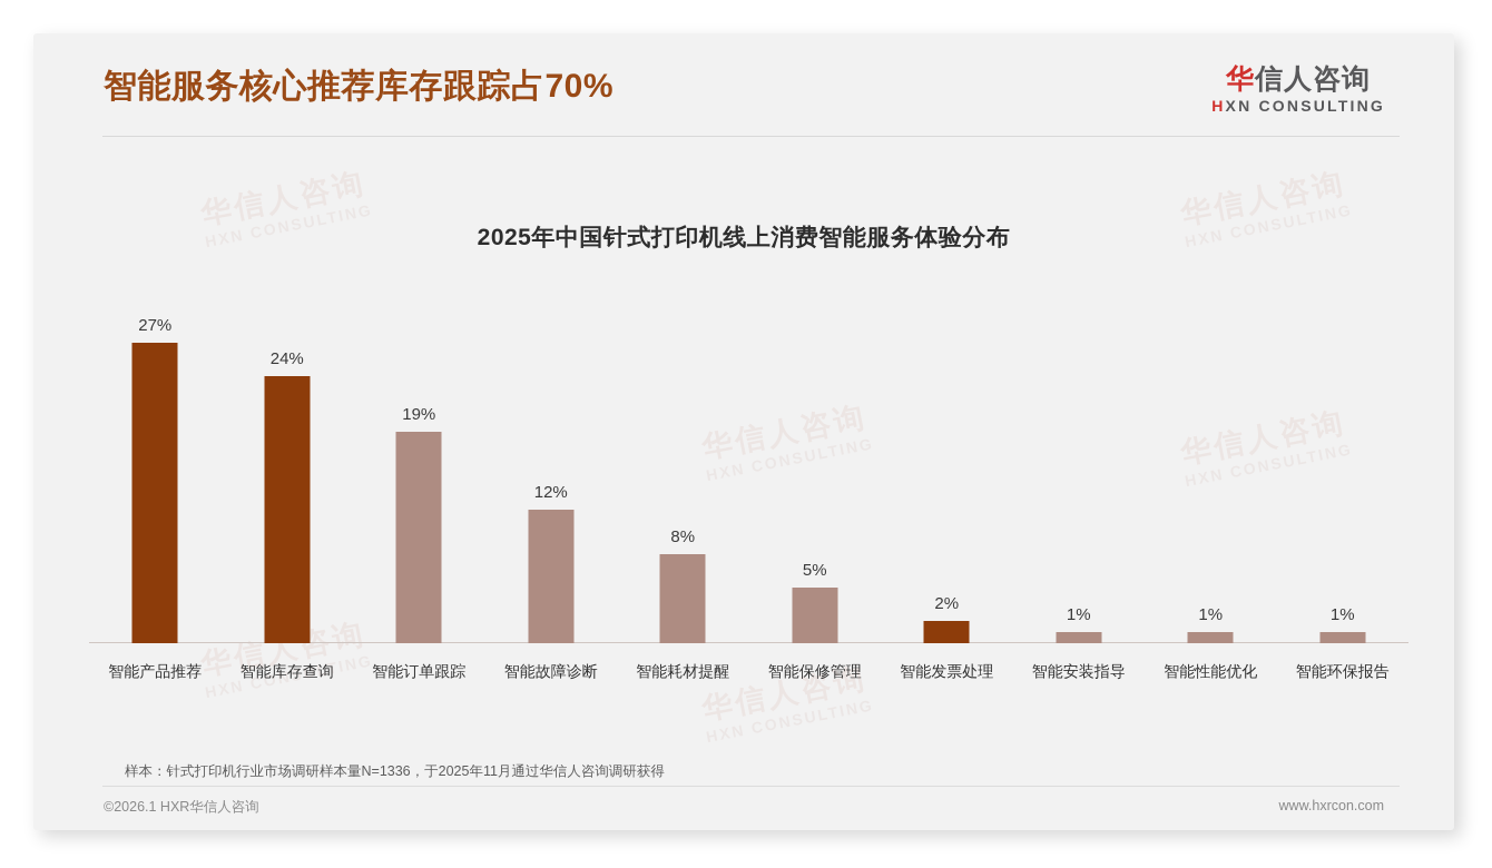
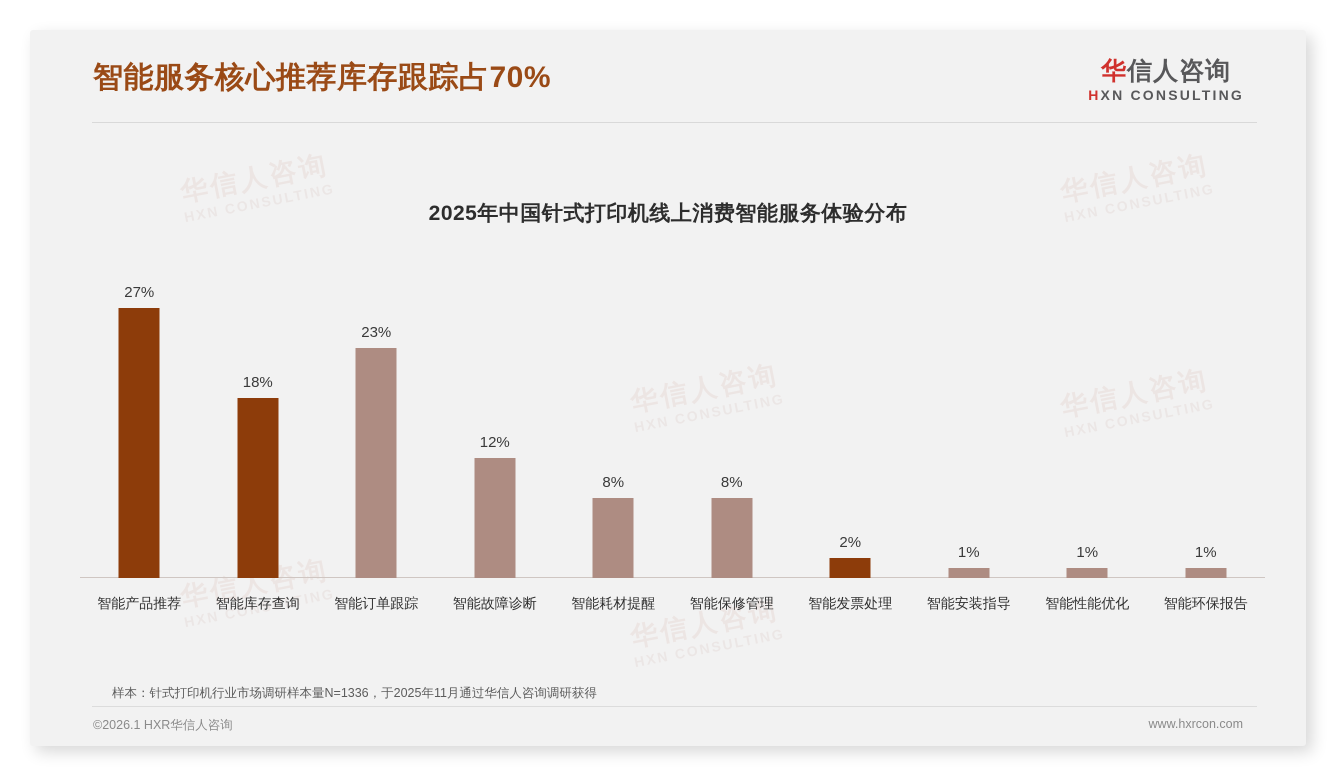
智能库存查询: 24% -> 18%
智能订单跟踪: 19% -> 23%
智能保修管理: 5% -> 8%
